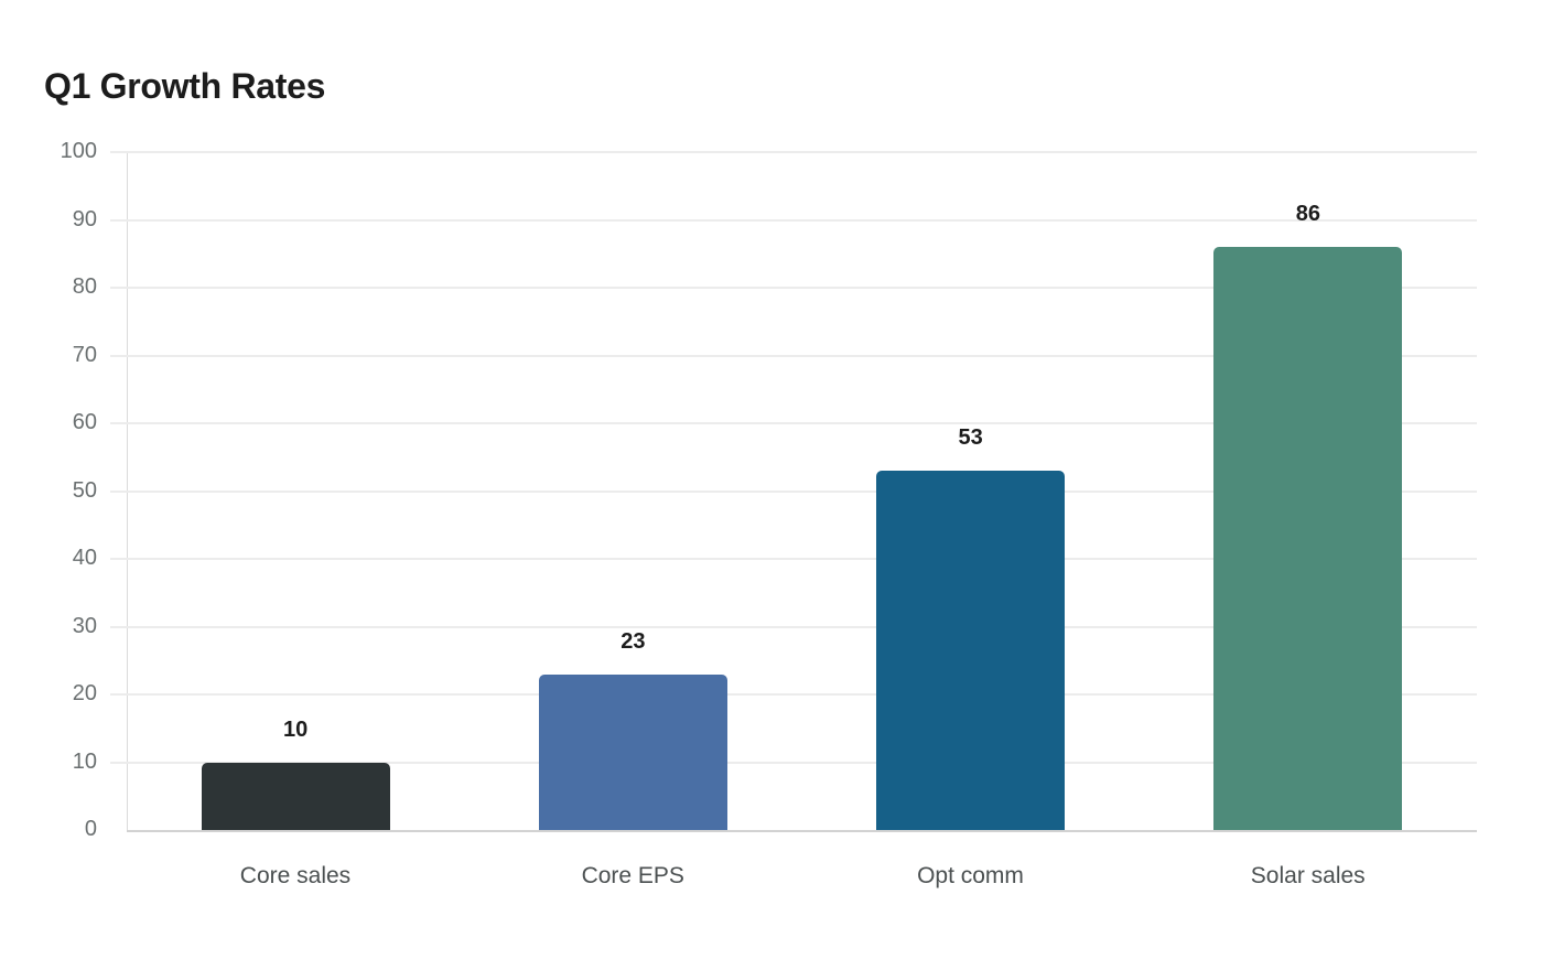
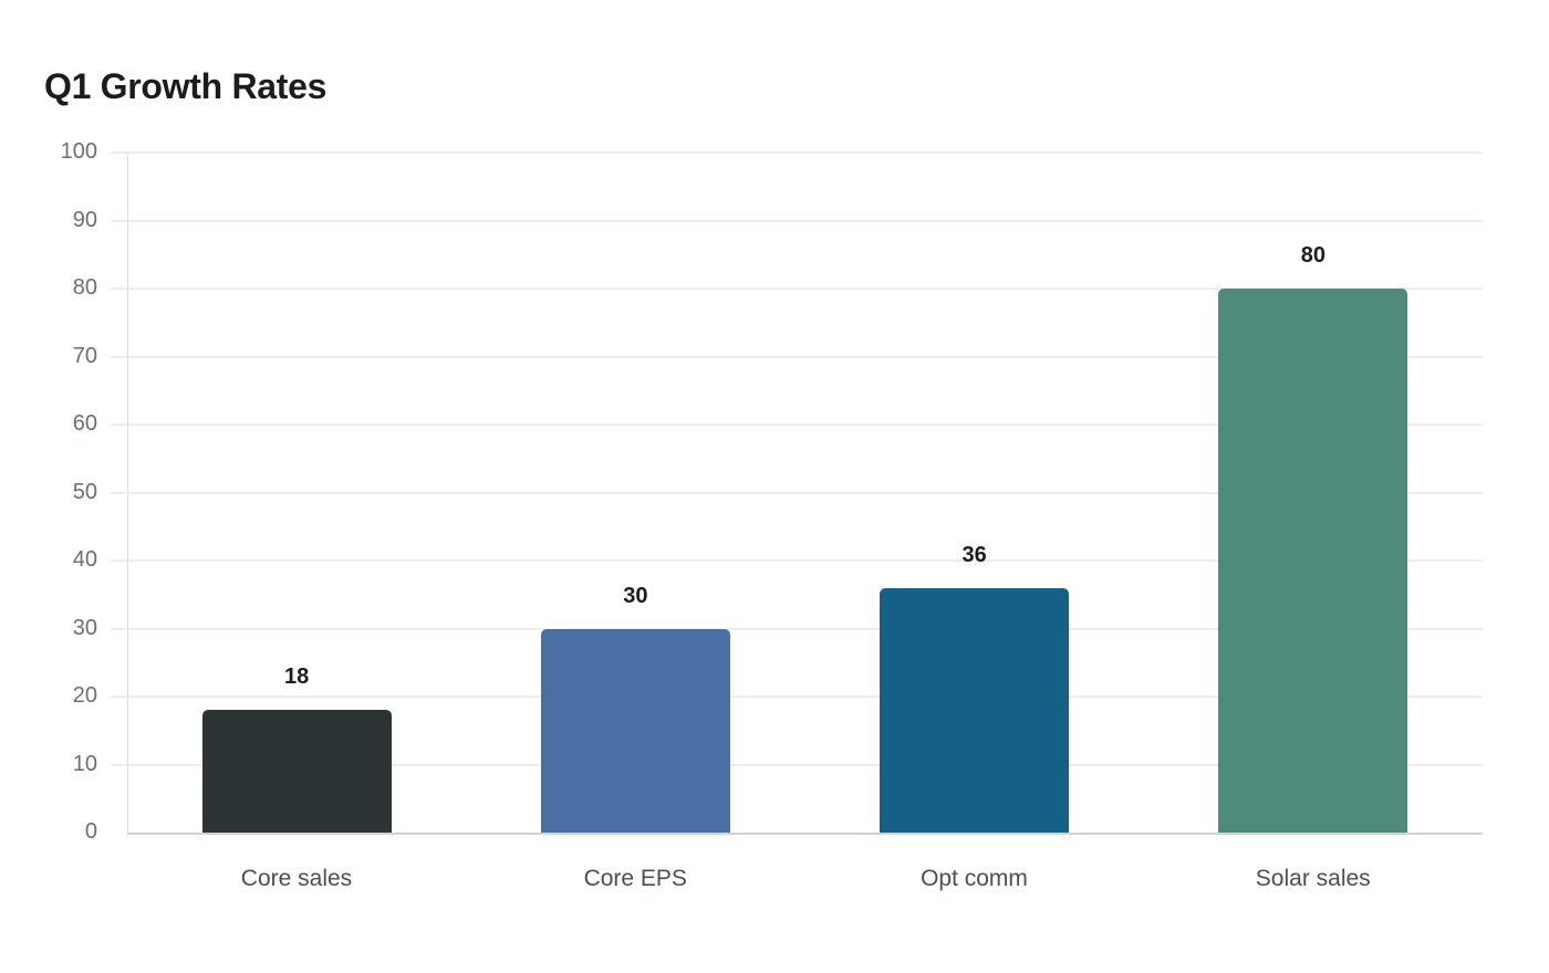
Core sales: 10 -> 18
Core EPS: 23 -> 30
Opt comm: 53 -> 36
Solar sales: 86 -> 80
